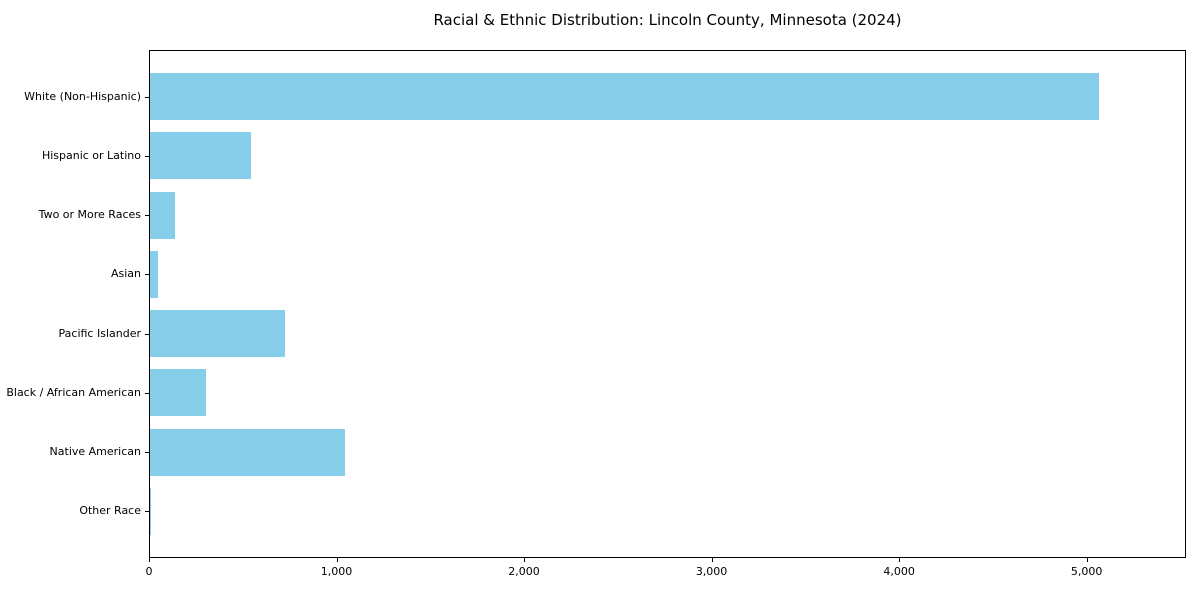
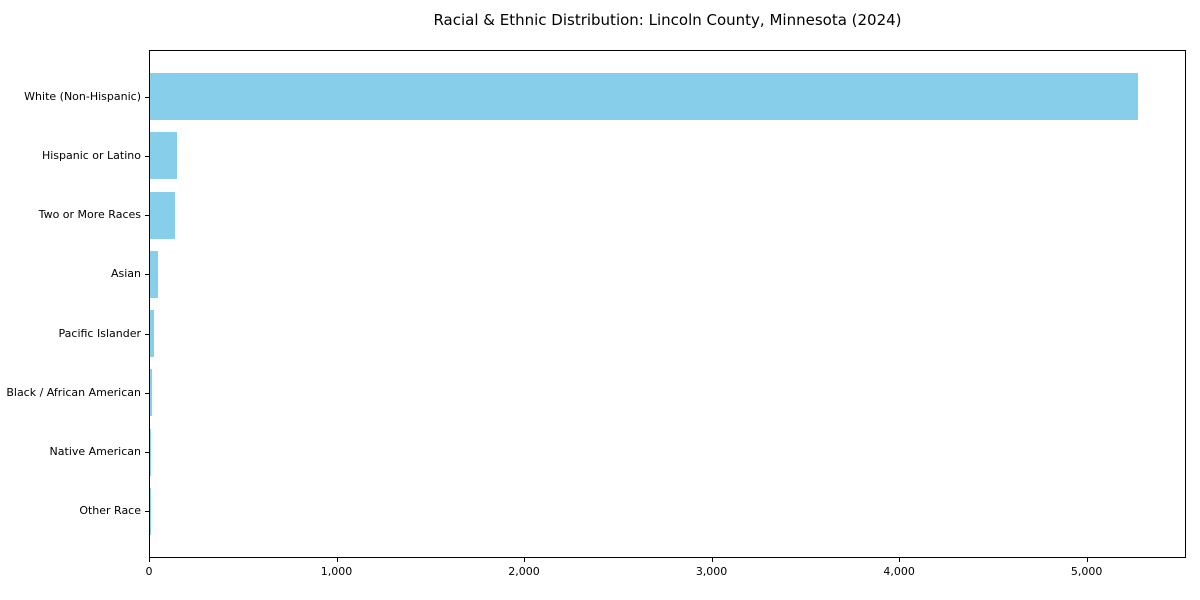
White (Non-Hispanic): 5060 -> 5270
Hispanic or Latino: 540 -> 140
Pacific Islander: 720 -> 20
Black / African American: 300 -> 10
Native American: 1040 -> 10
